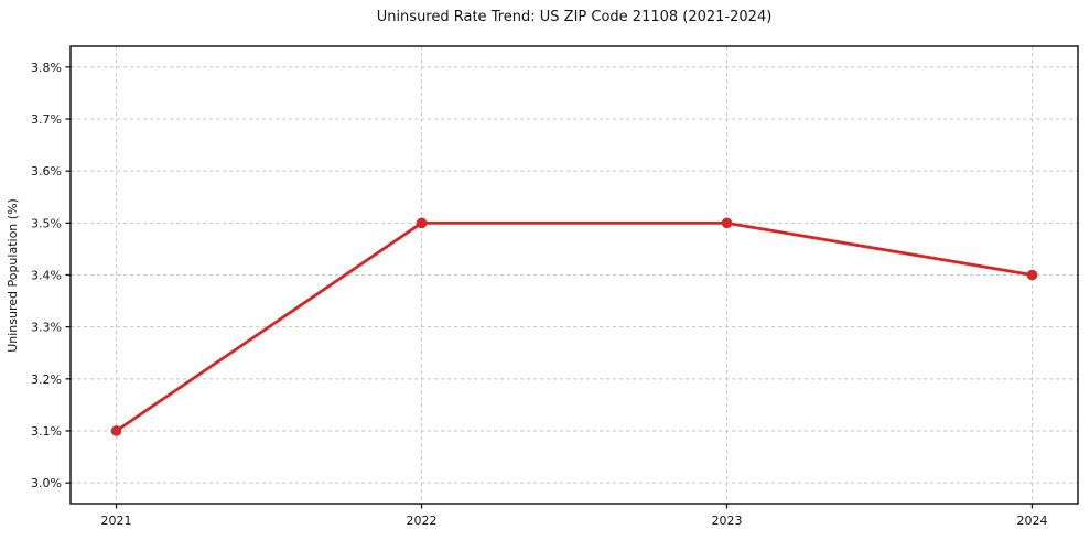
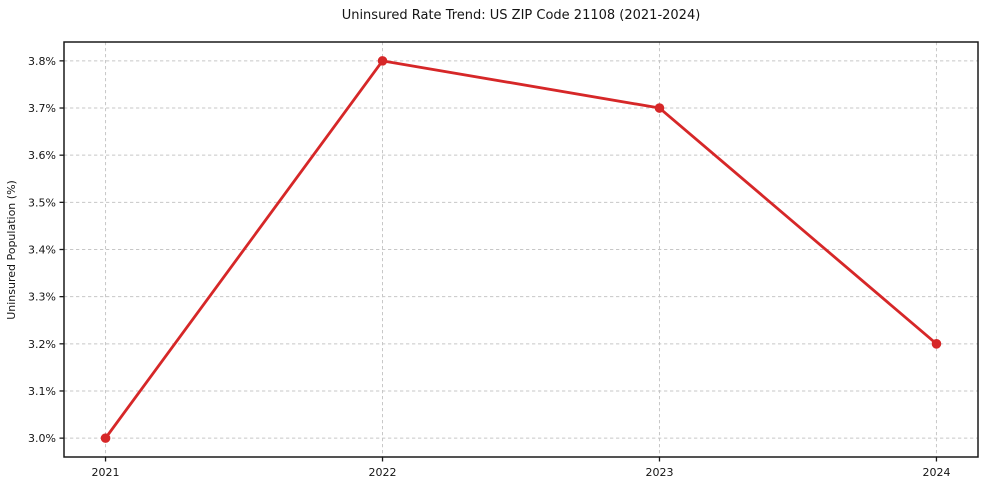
2021: 3.1% -> 3.0%
2022: 3.5% -> 3.8%
2023: 3.5% -> 3.7%
2024: 3.4% -> 3.2%
